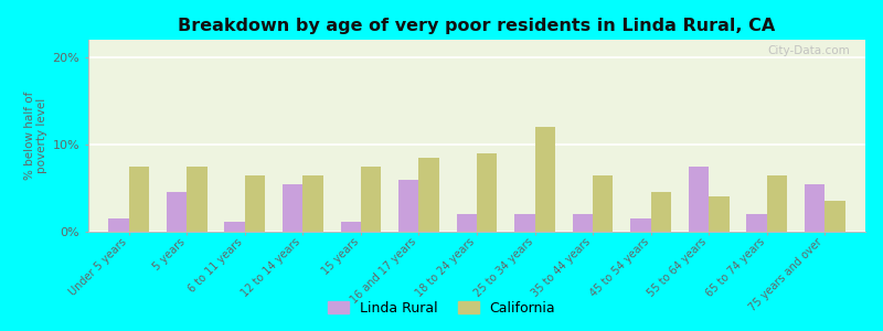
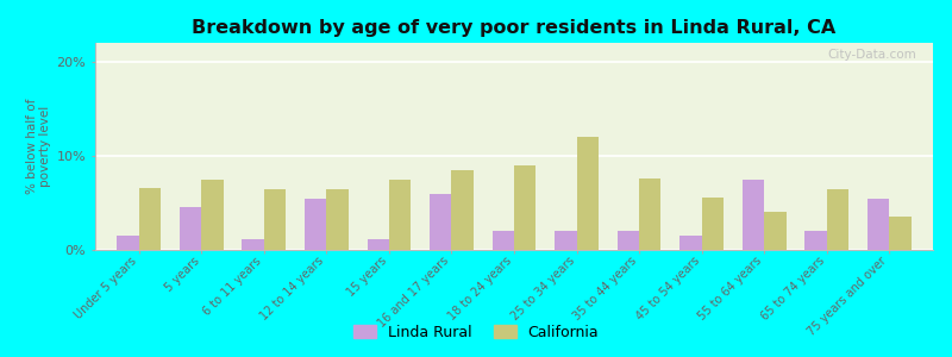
California/Under 5 years: 7.5% -> 6.6%
California/35 to 44 years: 6.5% -> 7.6%
California/45 to 54 years: 4.5% -> 5.6%
